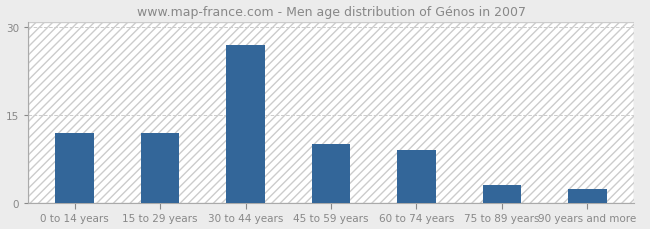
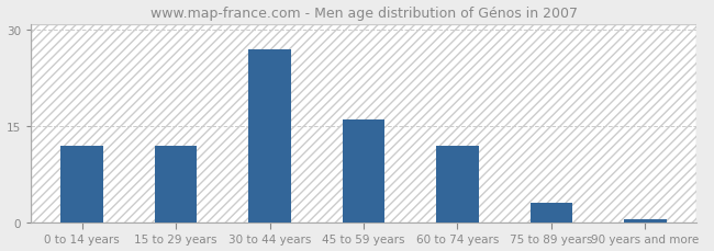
45 to 59 years: 10.0 -> 16.0
60 to 74 years: 9.0 -> 12.0
90 years and more: 2.4 -> 0.5
